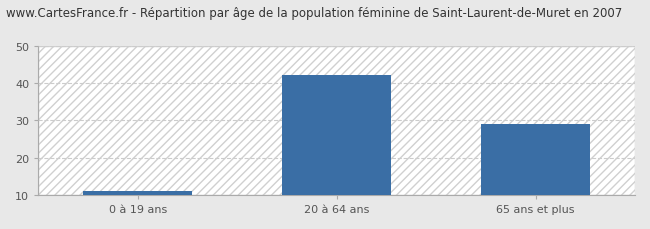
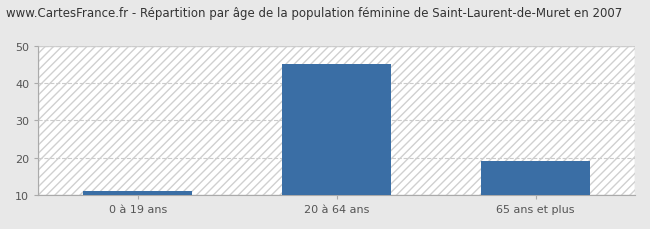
20 à 64 ans: 42 -> 45
65 ans et plus: 29 -> 19
